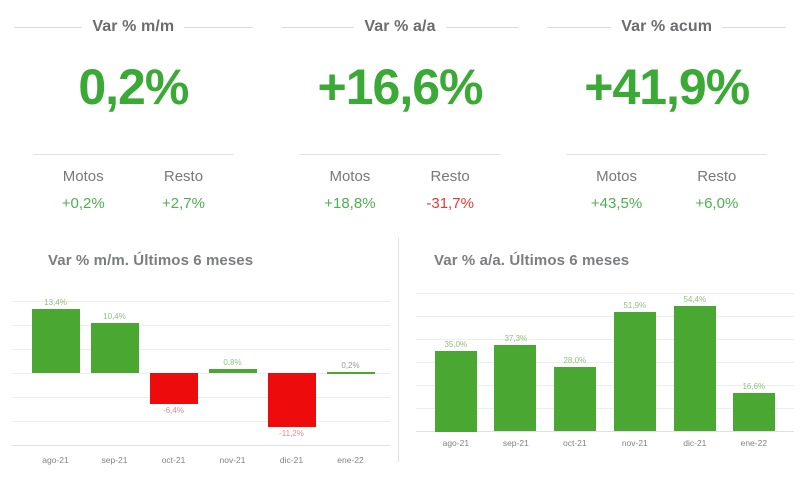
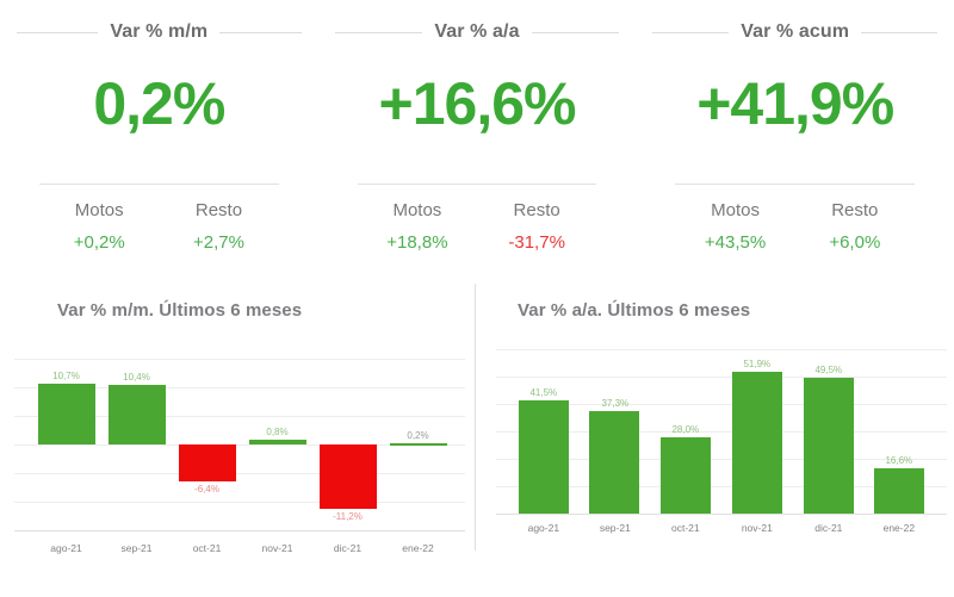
Var % m/m. Últimos 6 meses/ago-21: 13,4% -> 10,7%
Var % a/a. Últimos 6 meses/ago-21: 35,0% -> 41,5%
Var % a/a. Últimos 6 meses/dic-21: 54,4% -> 49,5%
